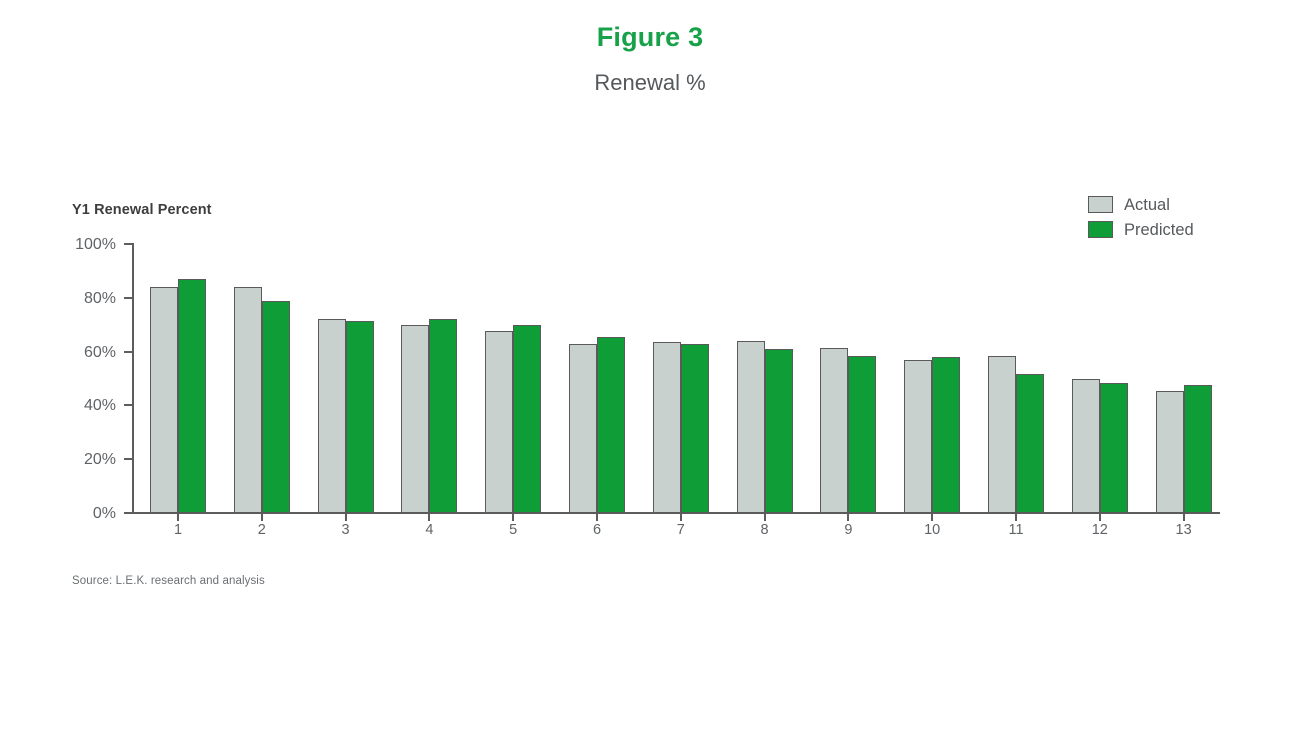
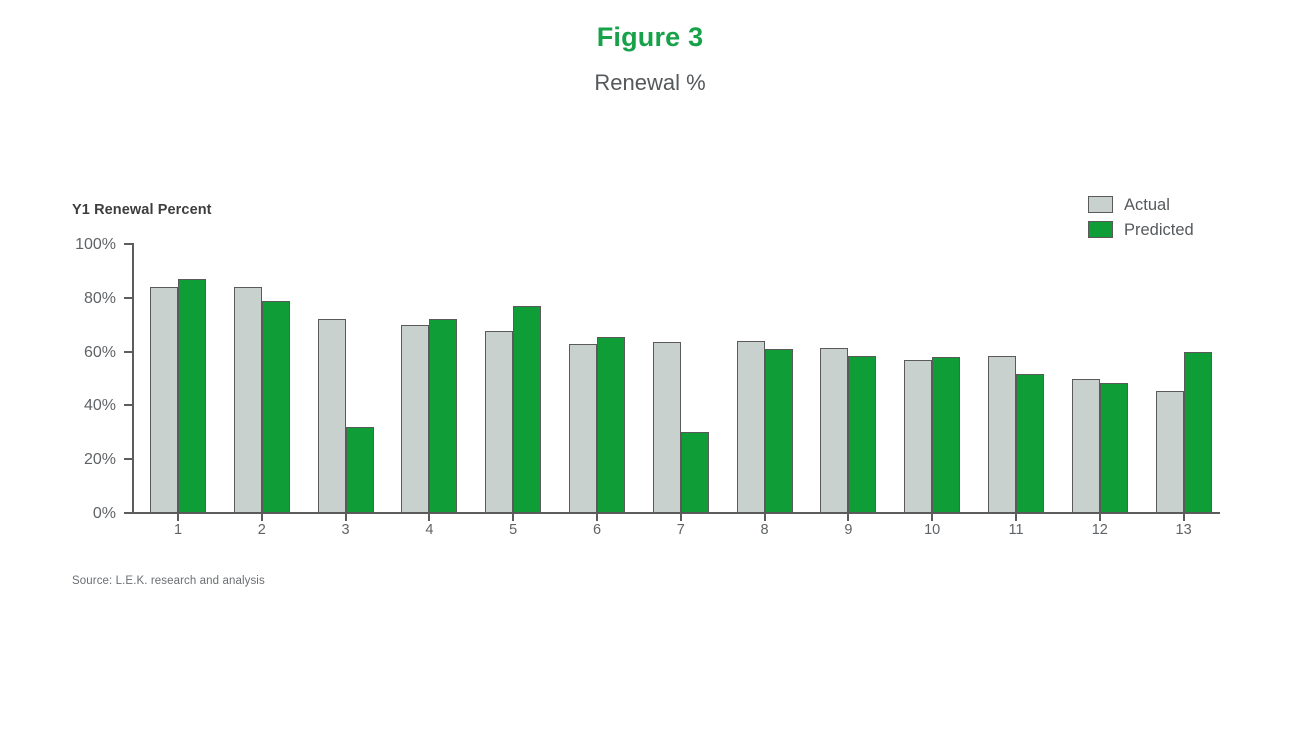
Predicted/3: 72% -> 32%
Predicted/5: 70% -> 77%
Predicted/7: 63% -> 30%
Predicted/13: 48% -> 60%
